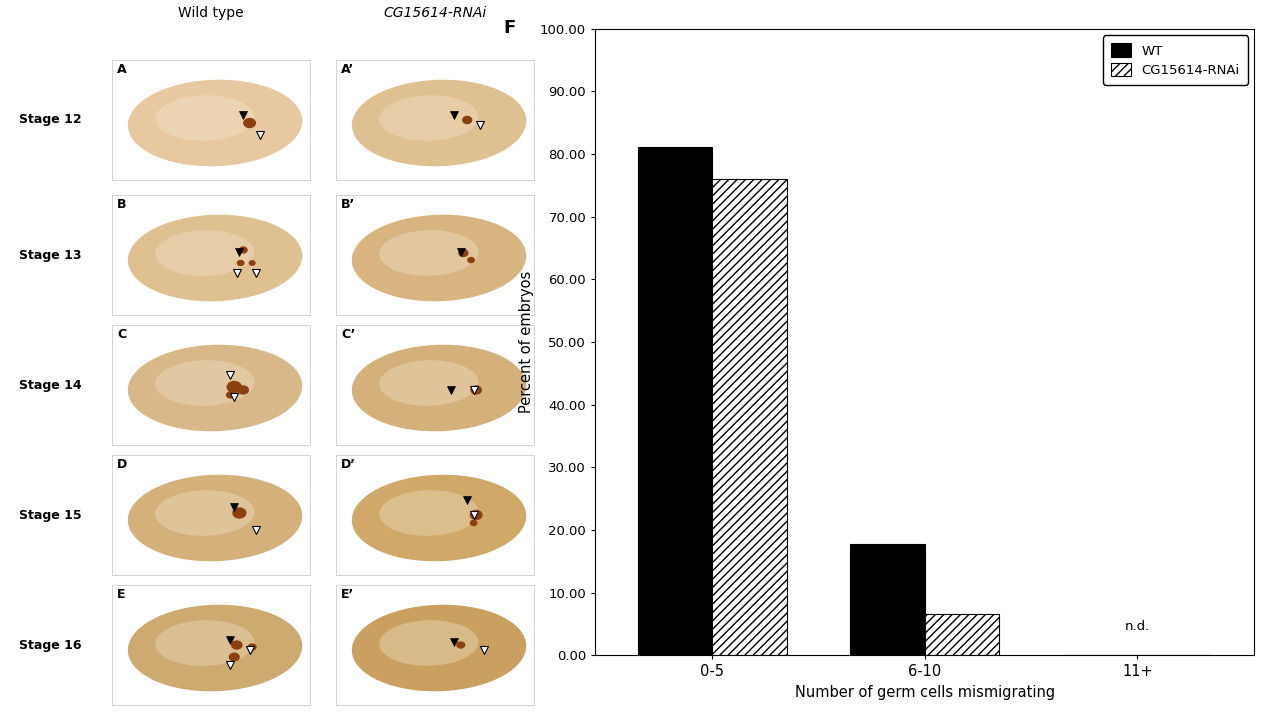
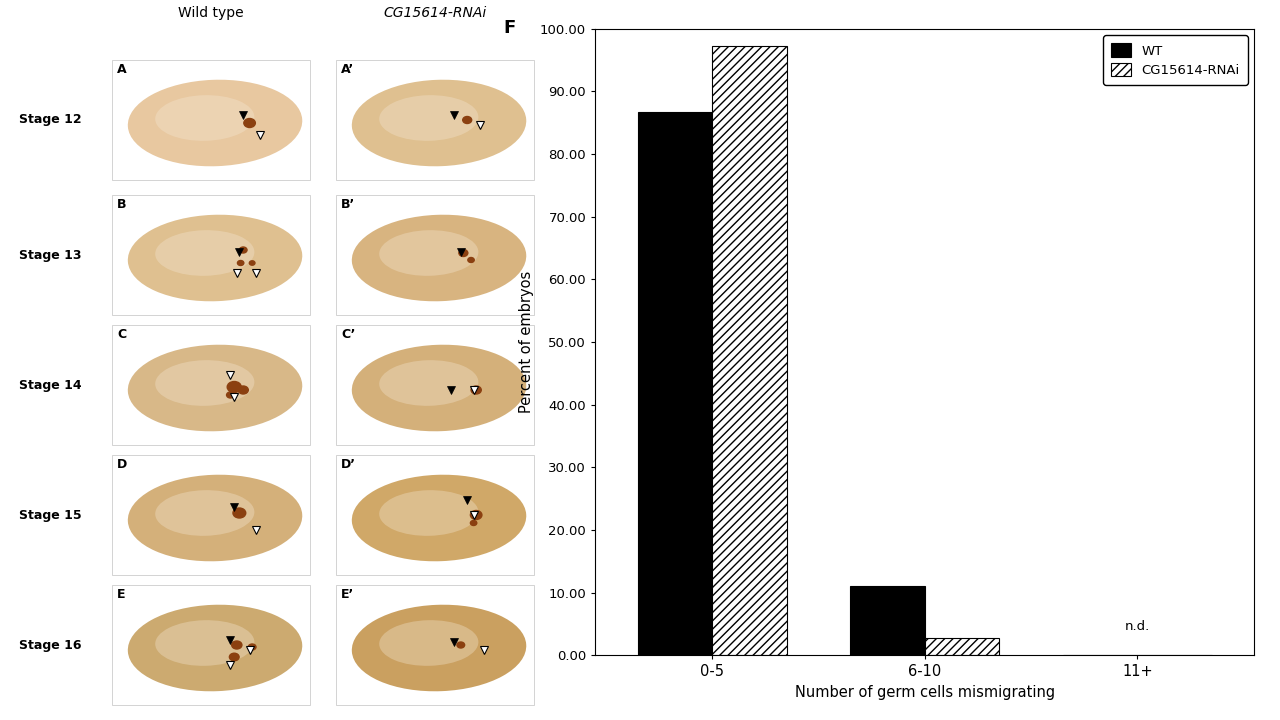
WT/0-5: 81.2 -> 86.7
CG15614-RNAi/0-5: 76.0 -> 97.2
WT/6-10: 17.8 -> 11.1
CG15614-RNAi/6-10: 6.6 -> 2.8
